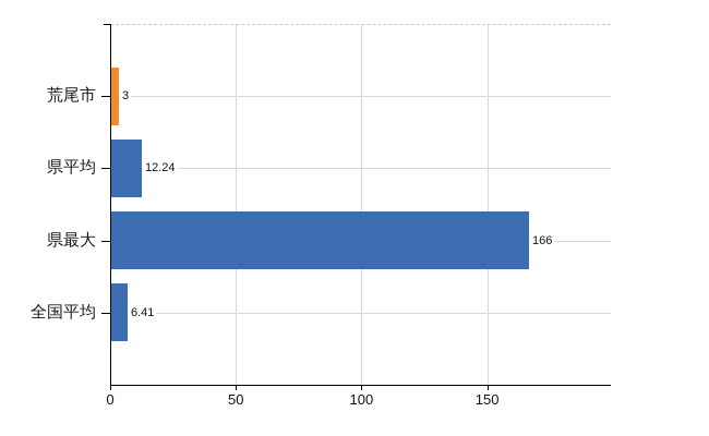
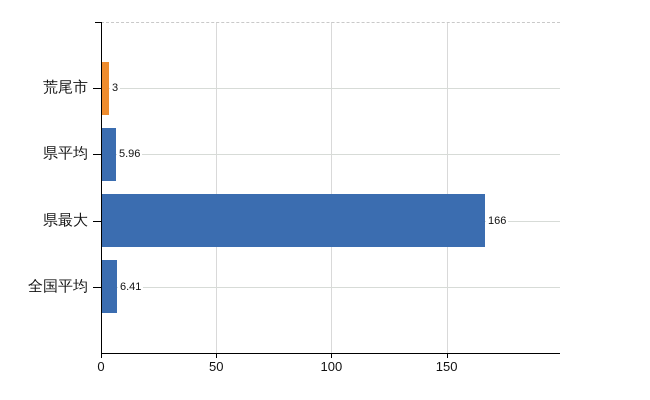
県平均: 12.24 -> 5.96
